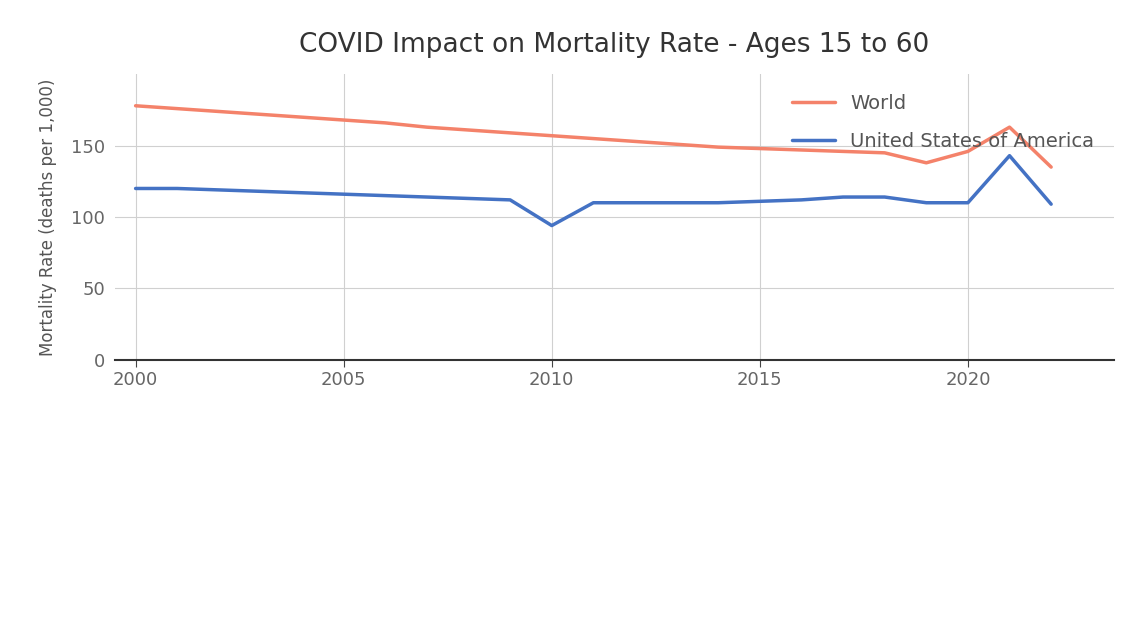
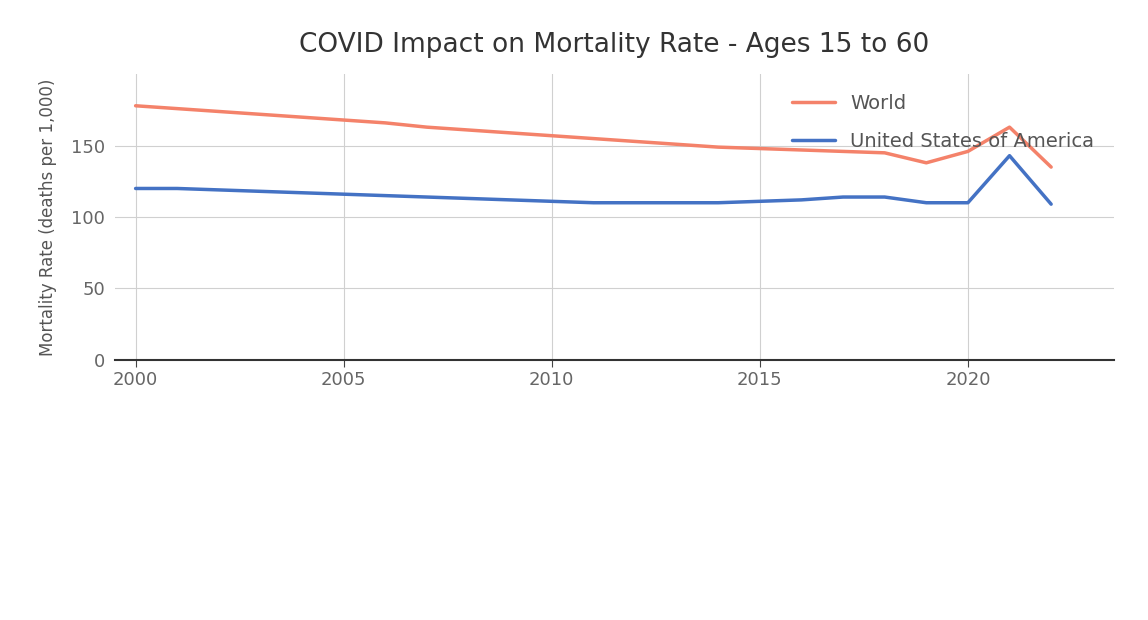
United States of America/2010: 94 -> 111
